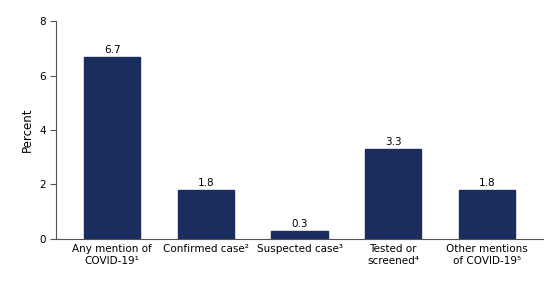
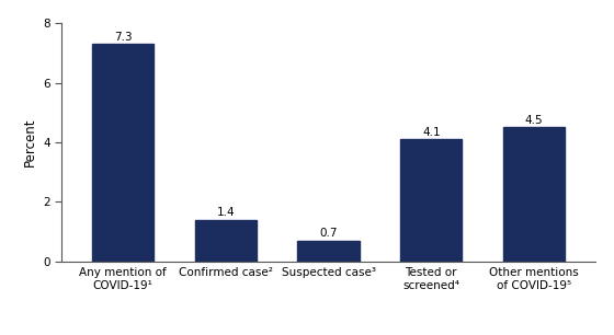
Any mention of COVID-19¹: 6.7 -> 7.3
Confirmed case²: 1.8 -> 1.4
Suspected case³: 0.3 -> 0.7
Tested or screened⁴: 3.3 -> 4.1
Other mentions of COVID-19⁵: 1.8 -> 4.5
